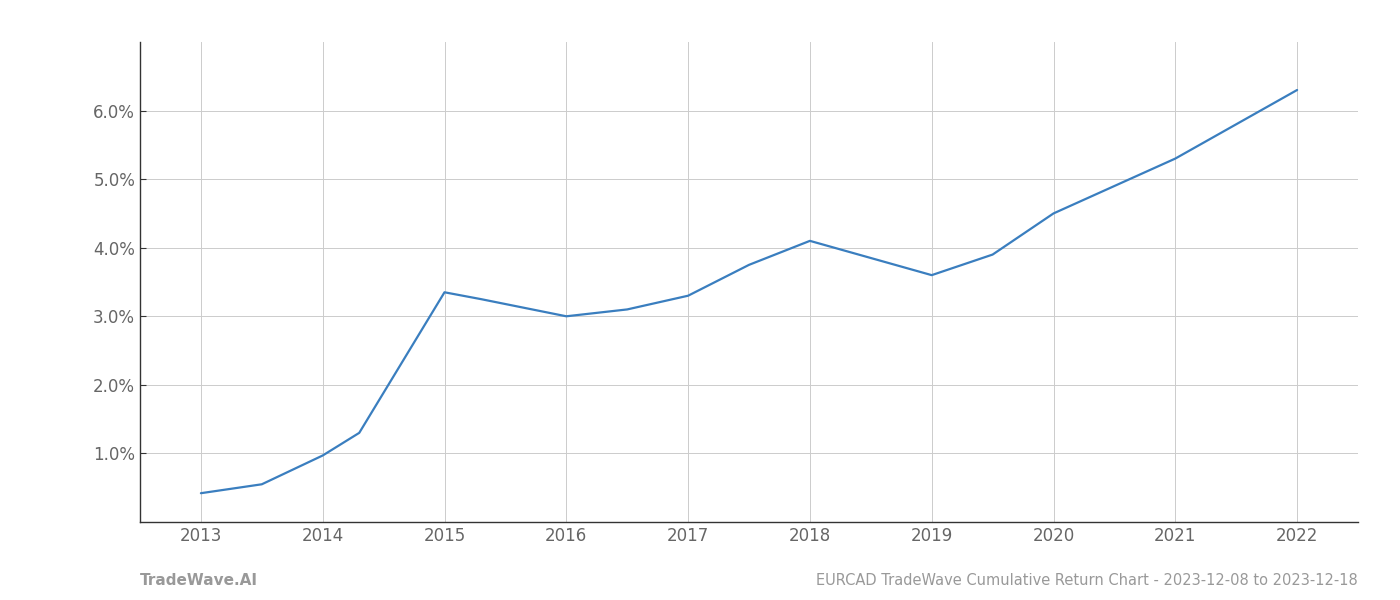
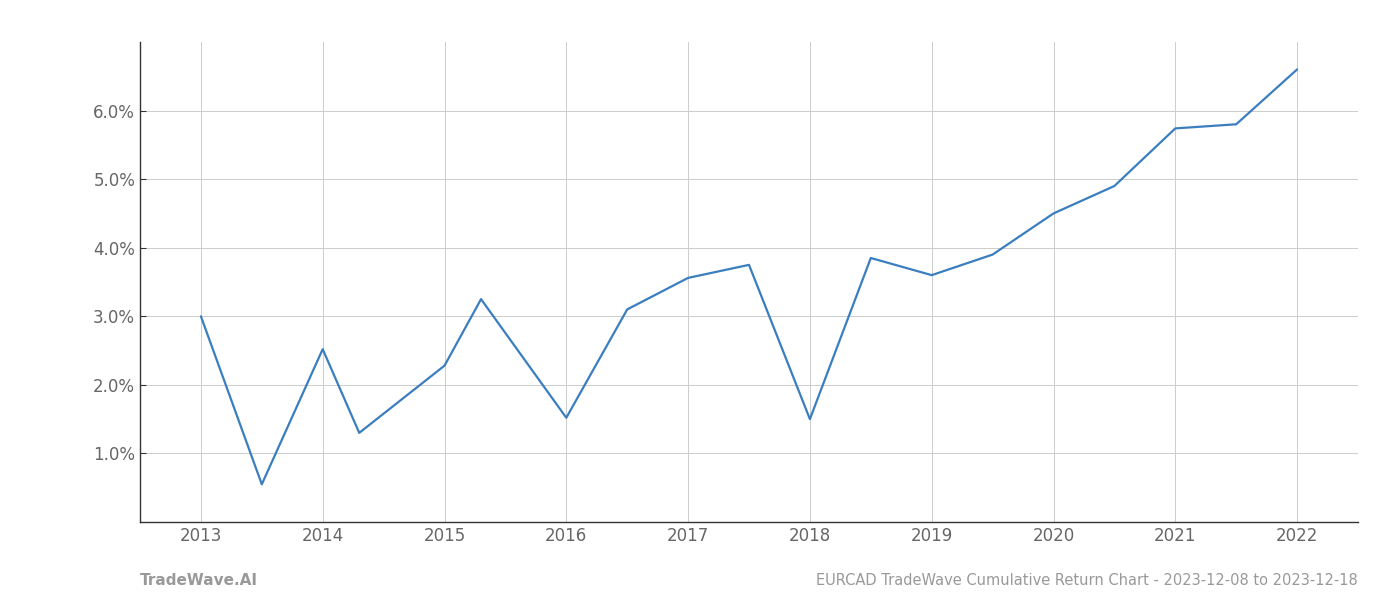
2013: 0.42% -> 3.00%
2014: 0.97% -> 2.52%
2015: 3.35% -> 2.28%
2016: 3.00% -> 1.52%
2017: 3.30% -> 3.56%
2018: 4.10% -> 1.50%
2021: 5.30% -> 5.74%
2022: 6.30% -> 6.60%
